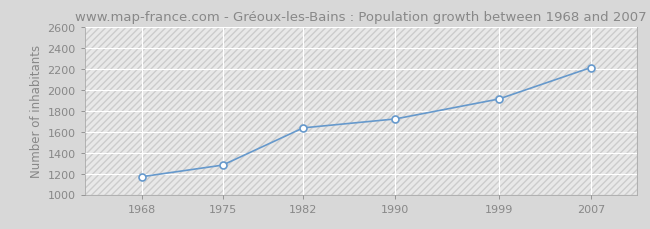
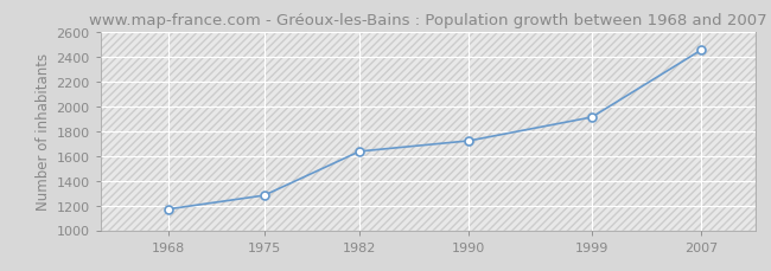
2007: 2210 -> 2450
